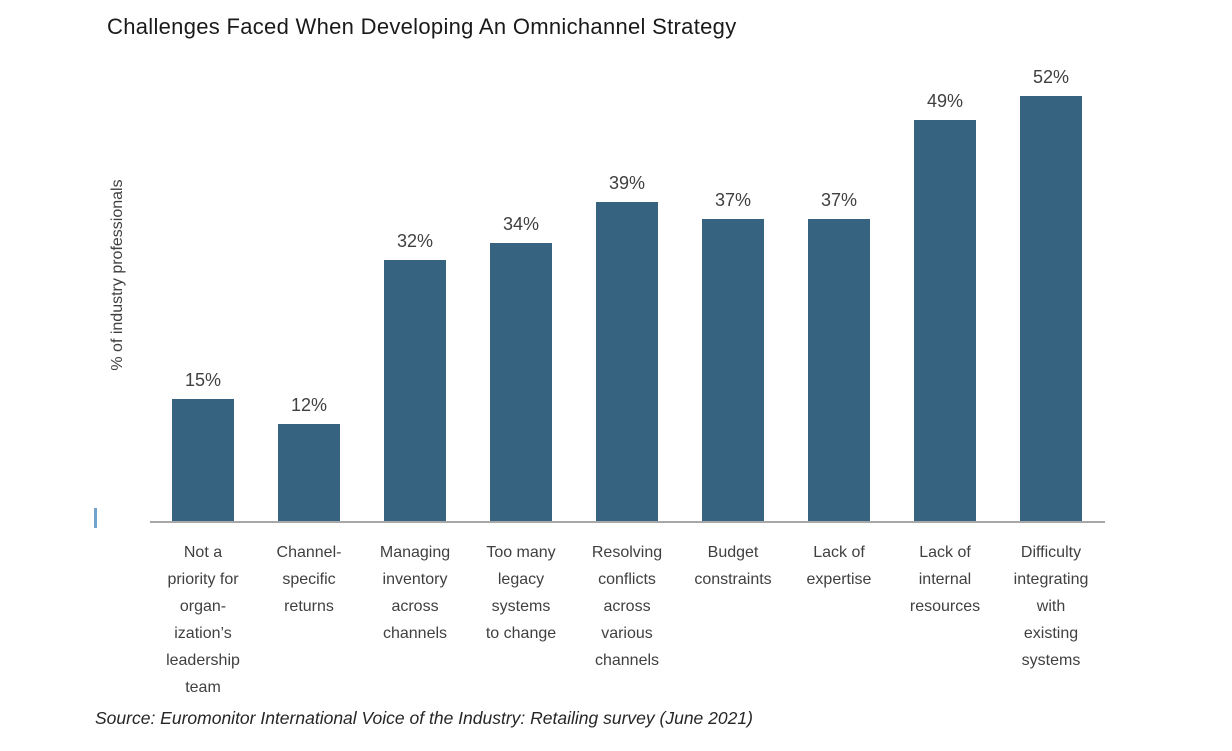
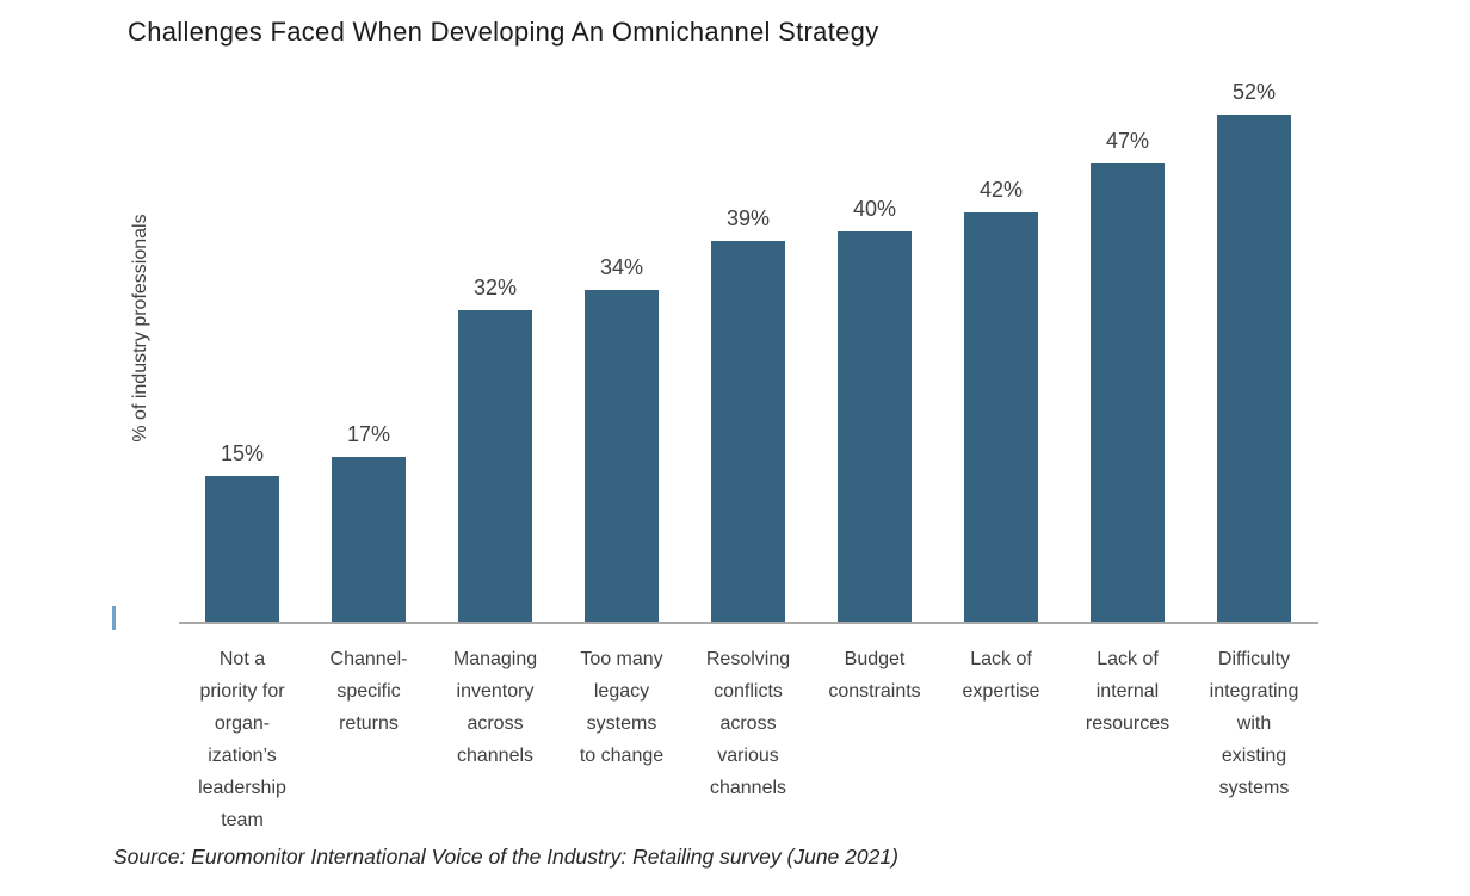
Channel-specific returns: 12% -> 17%
Budget constraints: 37% -> 40%
Lack of expertise: 37% -> 42%
Lack of internal resources: 49% -> 47%
